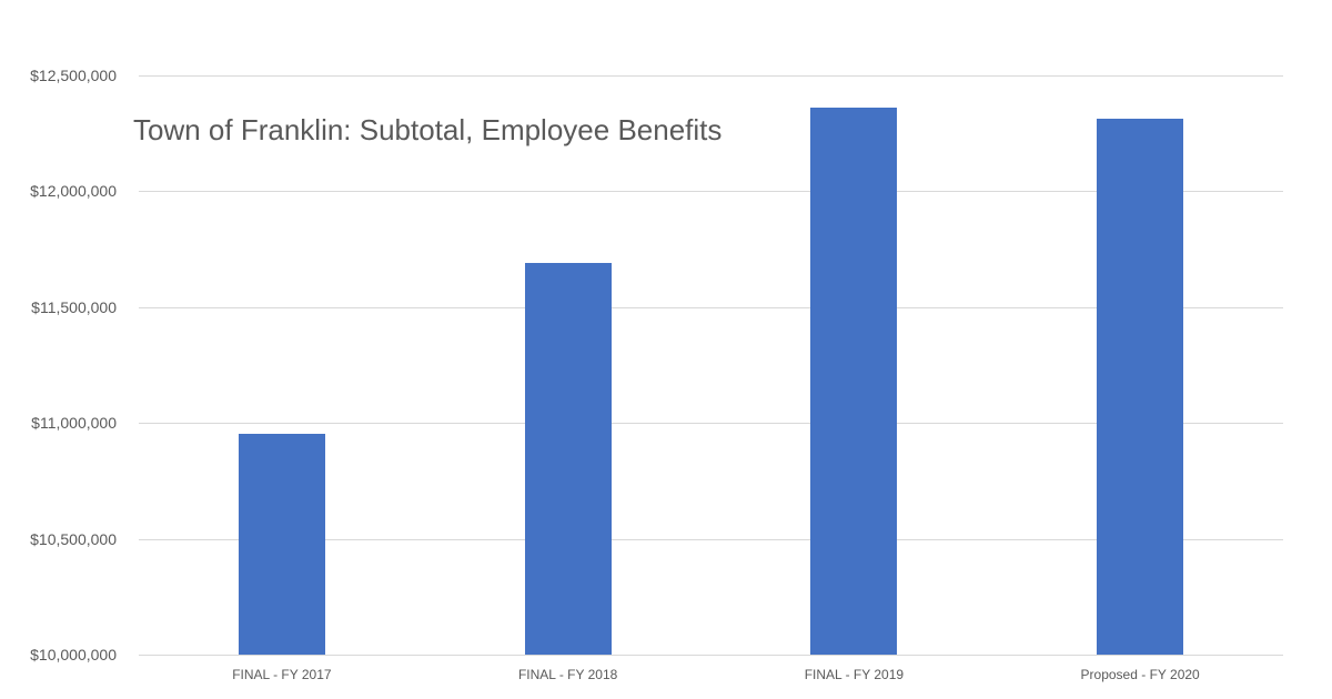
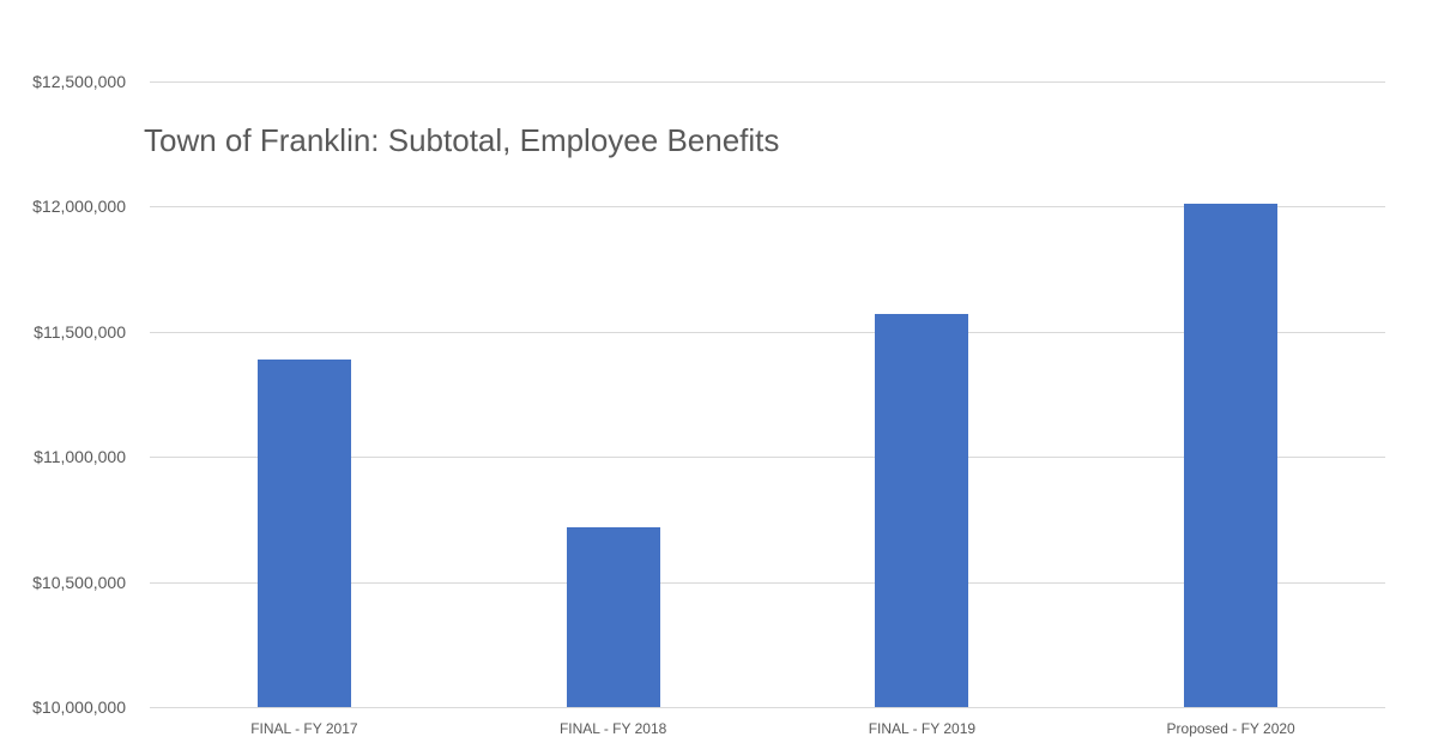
FINAL - FY 2017: $10950000 -> $11390000
FINAL - FY 2018: $11690000 -> $10720000
FINAL - FY 2019: $12360000 -> $11570000
Proposed - FY 2020: $12310000 -> $12010000
